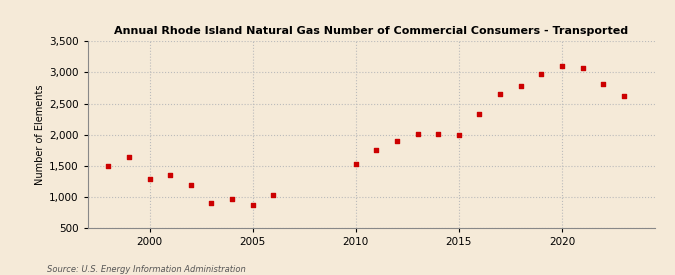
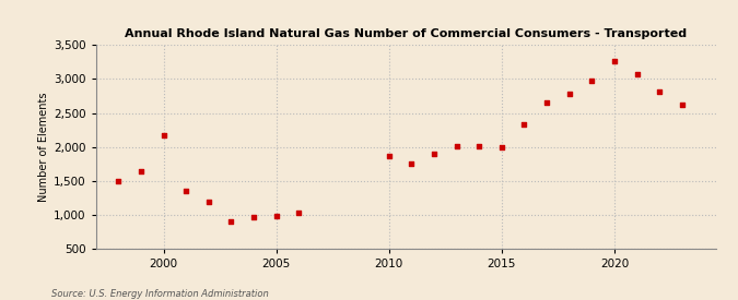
2000: 1,290 -> 2,180
2005: 870 -> 980
2010: 1,530 -> 1,860
2020: 3,110 -> 3,260
